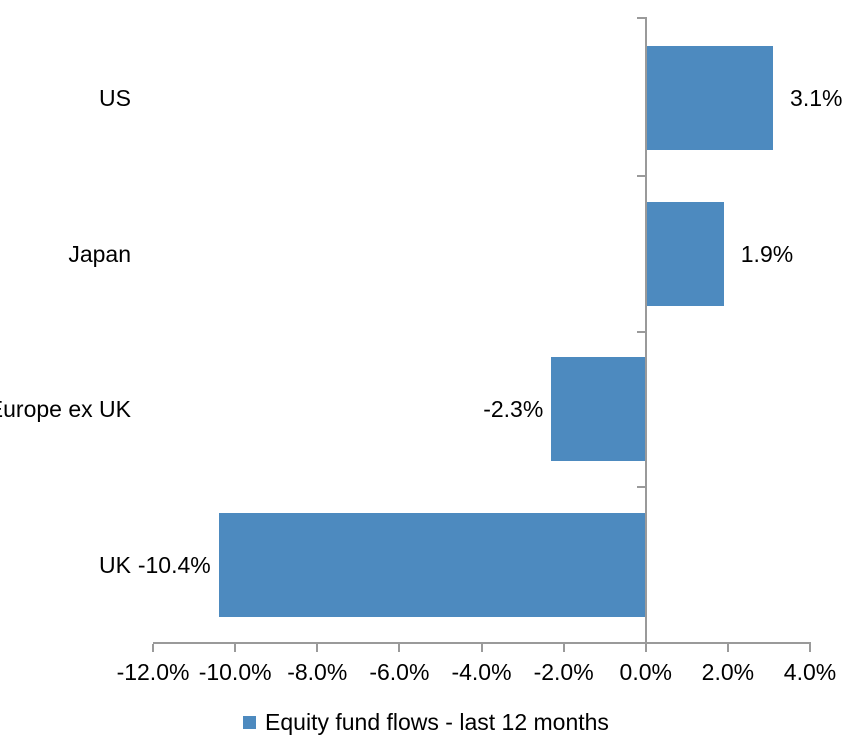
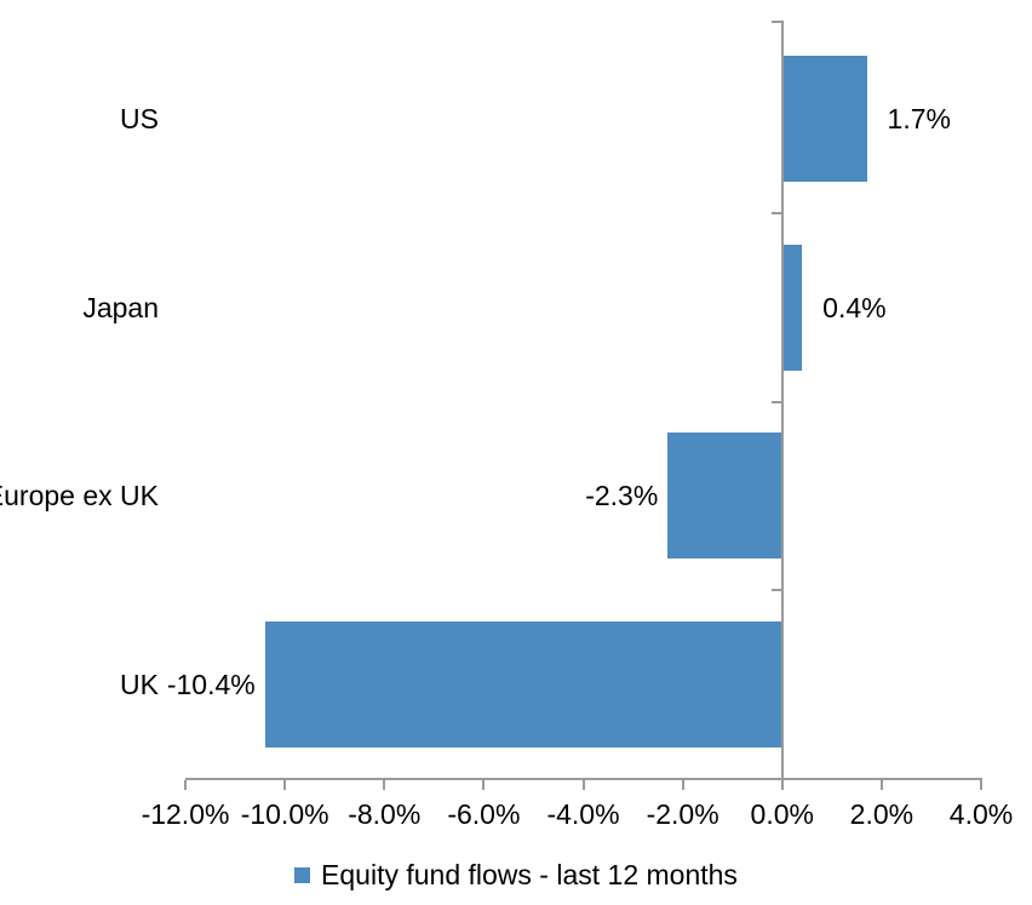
US: 3.1% -> 1.7%
Japan: 1.9% -> 0.4%
